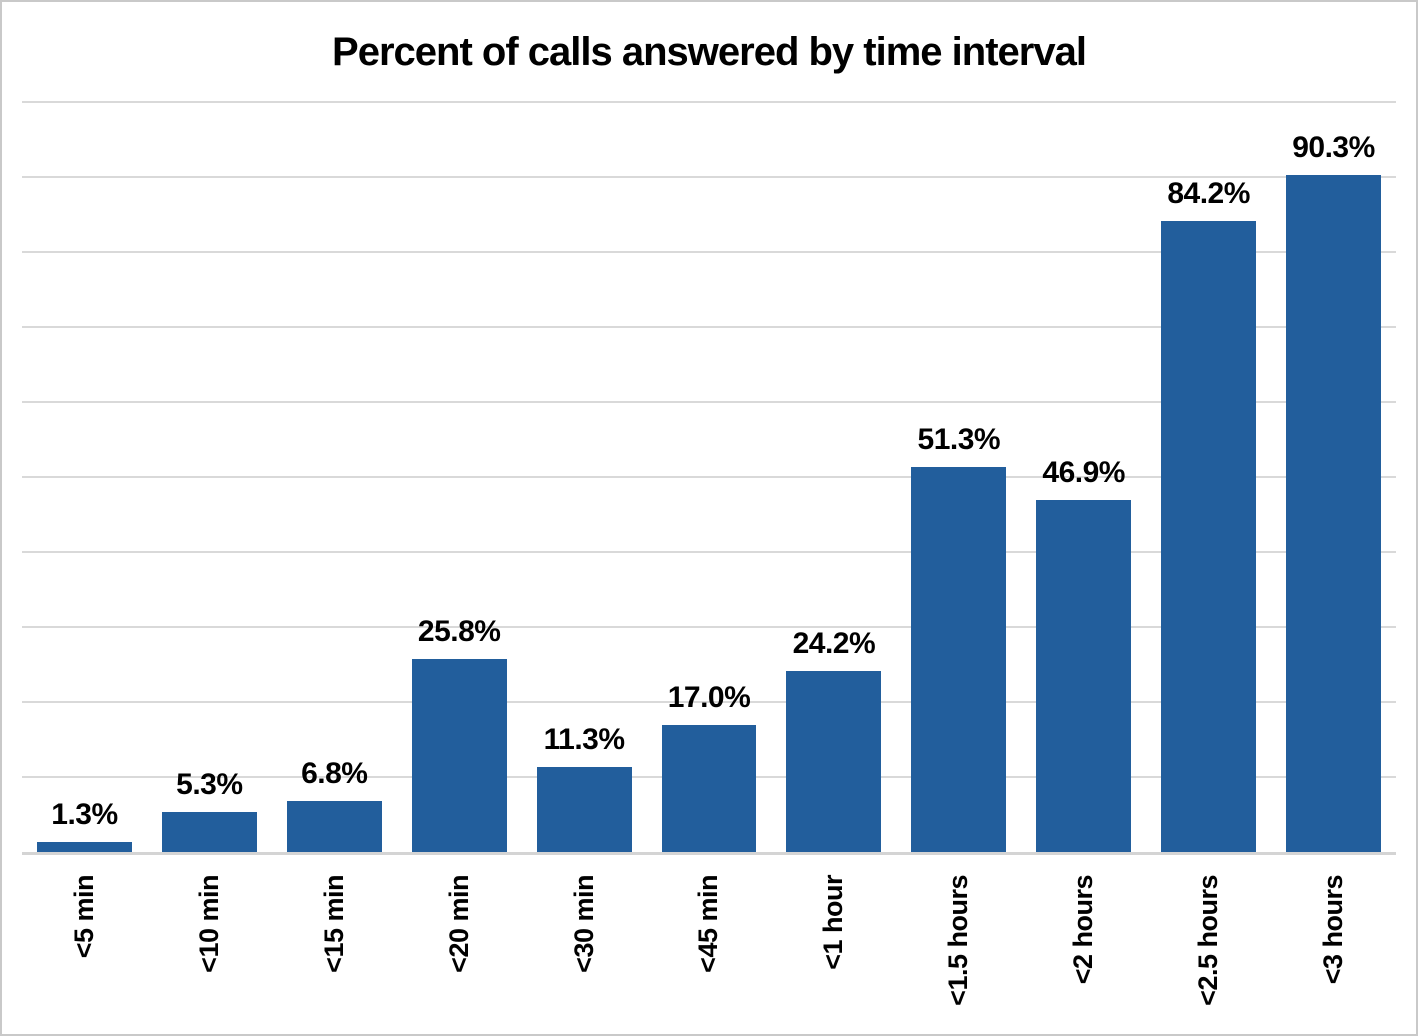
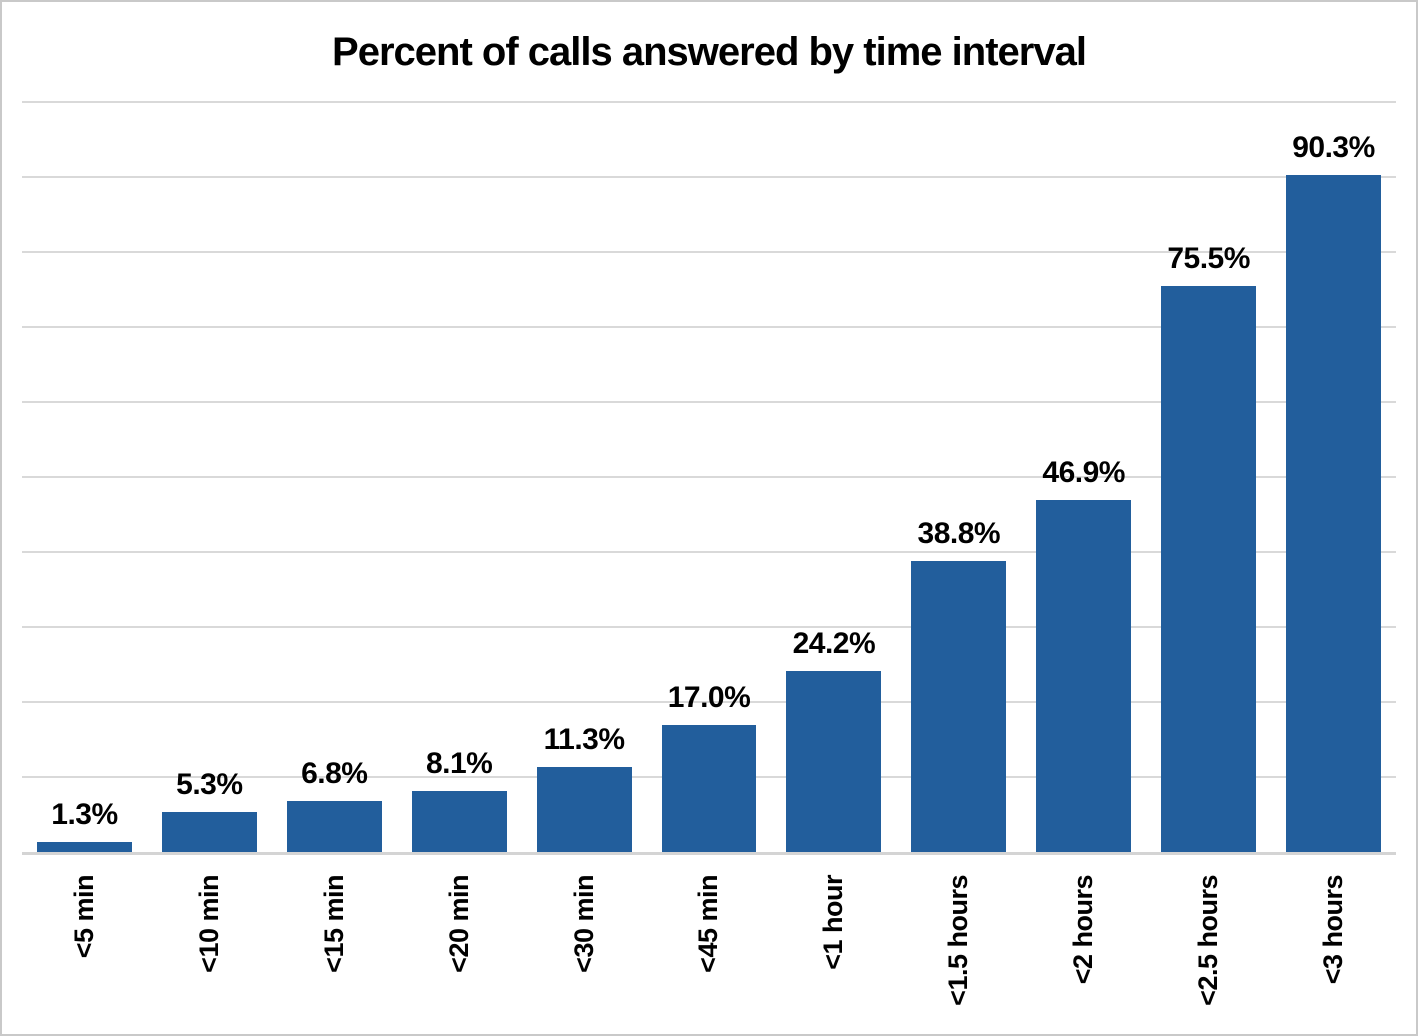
<20 min: 25.8% -> 8.1%
<1.5 hours: 51.3% -> 38.8%
<2.5 hours: 84.2% -> 75.5%
